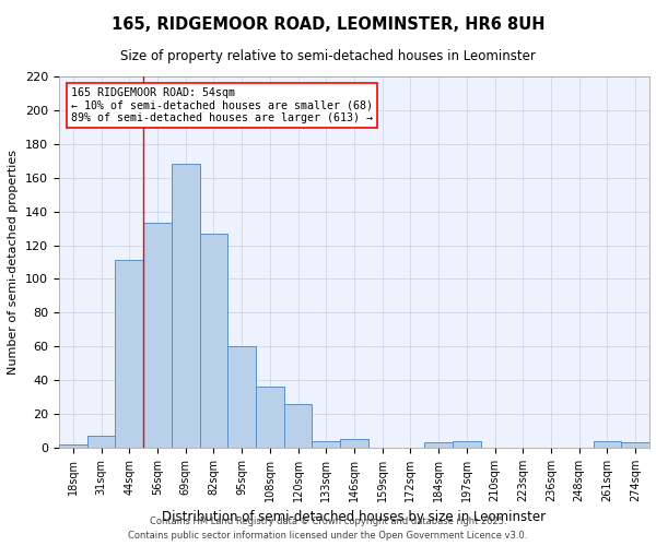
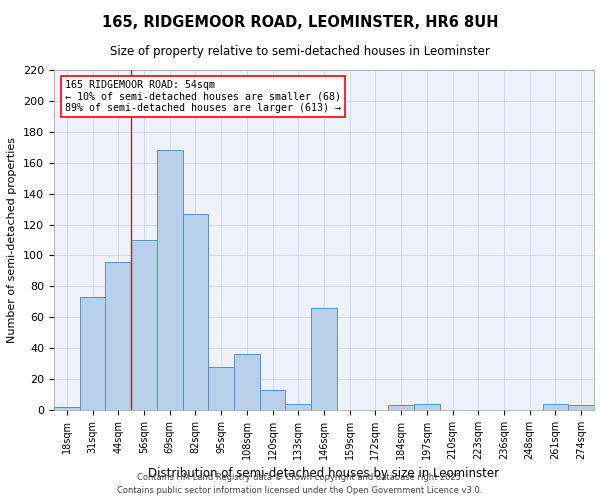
31sqm: 7 -> 73
44sqm: 111 -> 96
56sqm: 133 -> 110
95sqm: 60 -> 28
120sqm: 26 -> 13
146sqm: 5 -> 66
